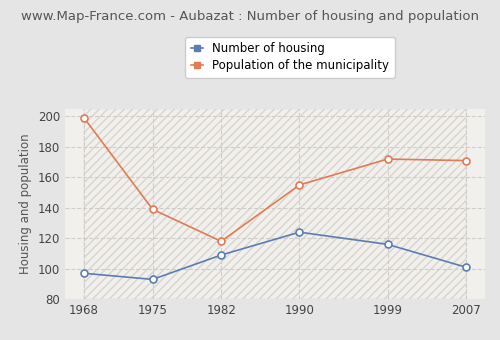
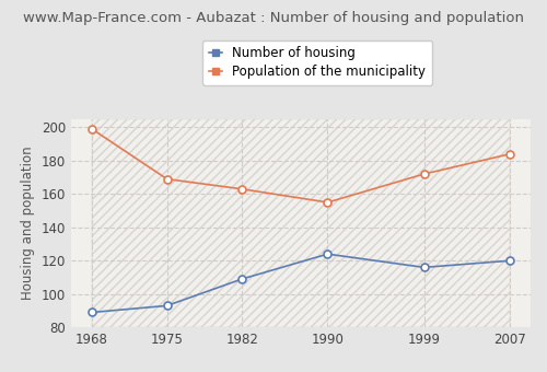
Number of housing/1968: 97 -> 89
Population of the municipality/1975: 139 -> 169
Population of the municipality/1982: 118 -> 163
Number of housing/2007: 101 -> 120
Population of the municipality/2007: 171 -> 184
